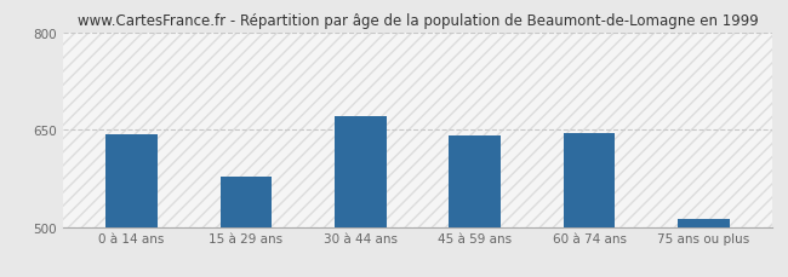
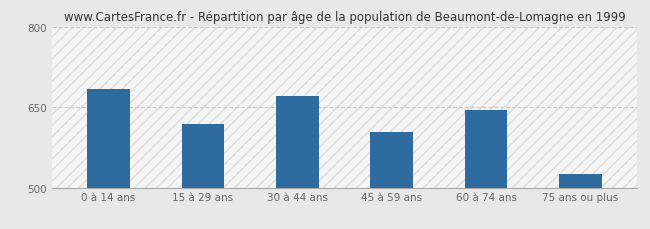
0 à 14 ans: 642 -> 684
15 à 29 ans: 578 -> 618
45 à 59 ans: 641 -> 604
75 ans ou plus: 512 -> 526
